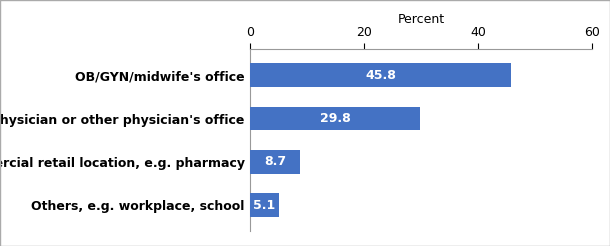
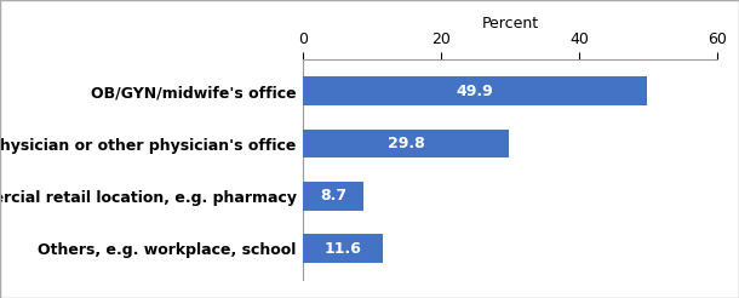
OB/GYN/midwife's office: 45.8 -> 49.9
Others, e.g. workplace, school: 5.1 -> 11.6
